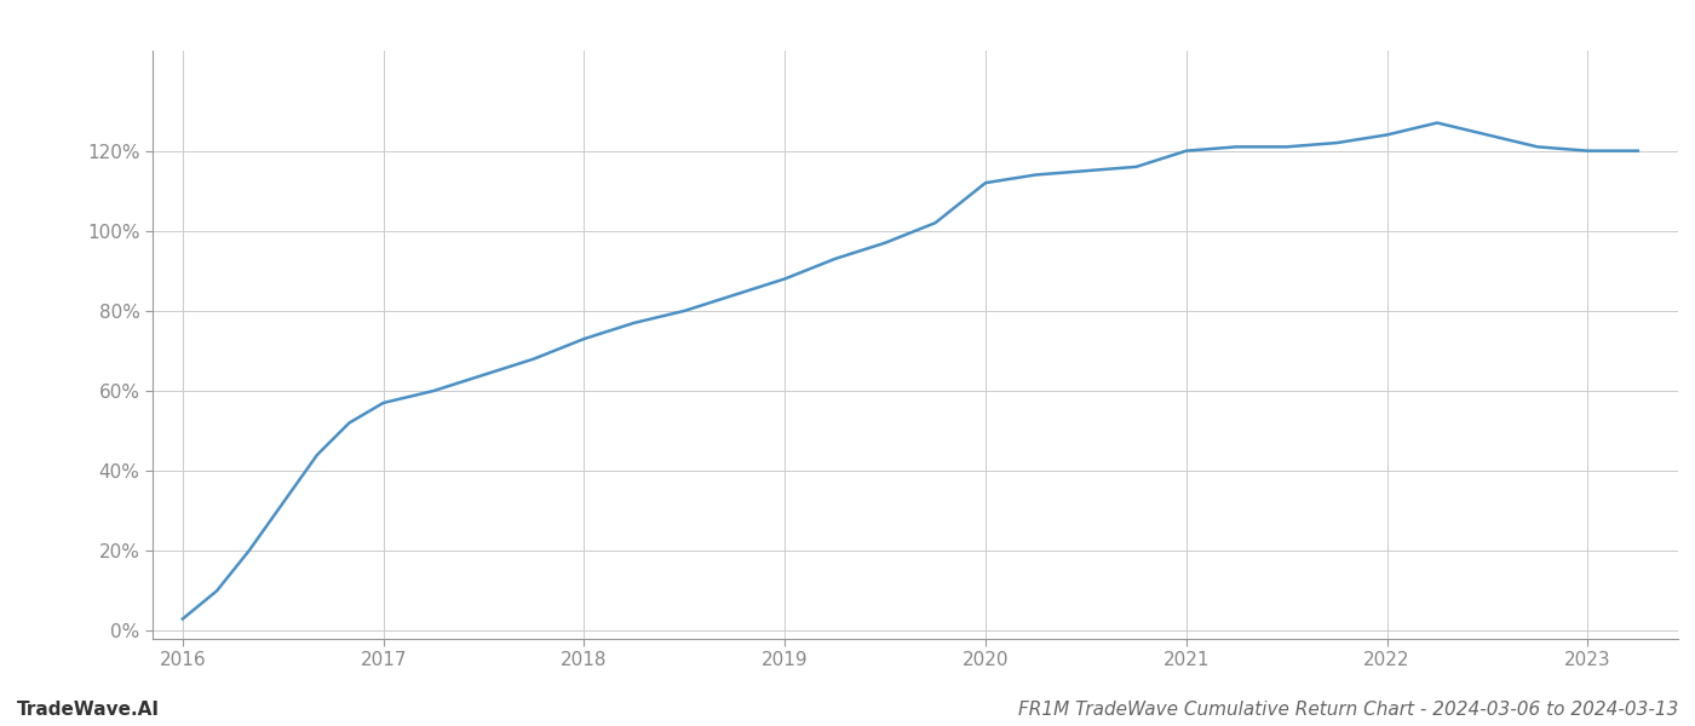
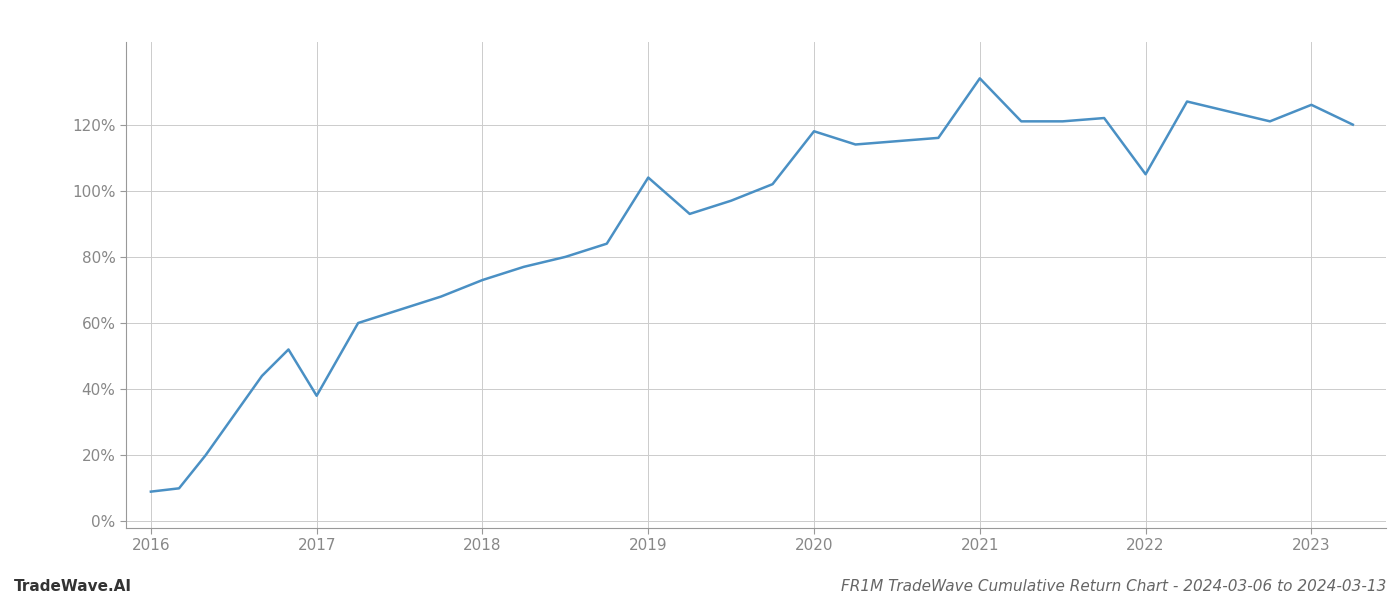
2016: 3% -> 9%
2017: 57% -> 38%
2019: 88% -> 104%
2020: 112% -> 118%
2021: 120% -> 134%
2022: 124% -> 105%
2023: 120% -> 126%
